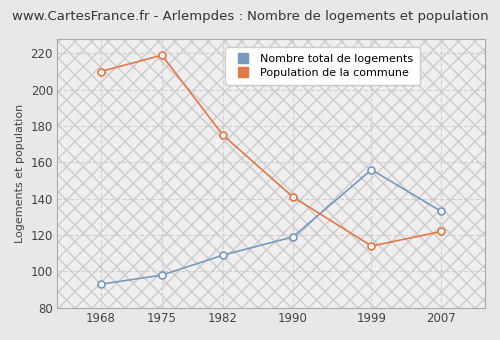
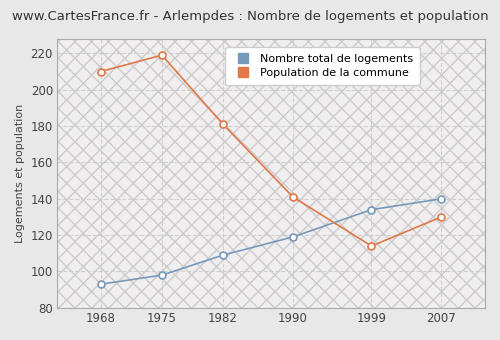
Population de la commune/1982: 175 -> 181
Nombre total de logements/1999: 156 -> 134
Nombre total de logements/2007: 133 -> 140
Population de la commune/2007: 122 -> 130
